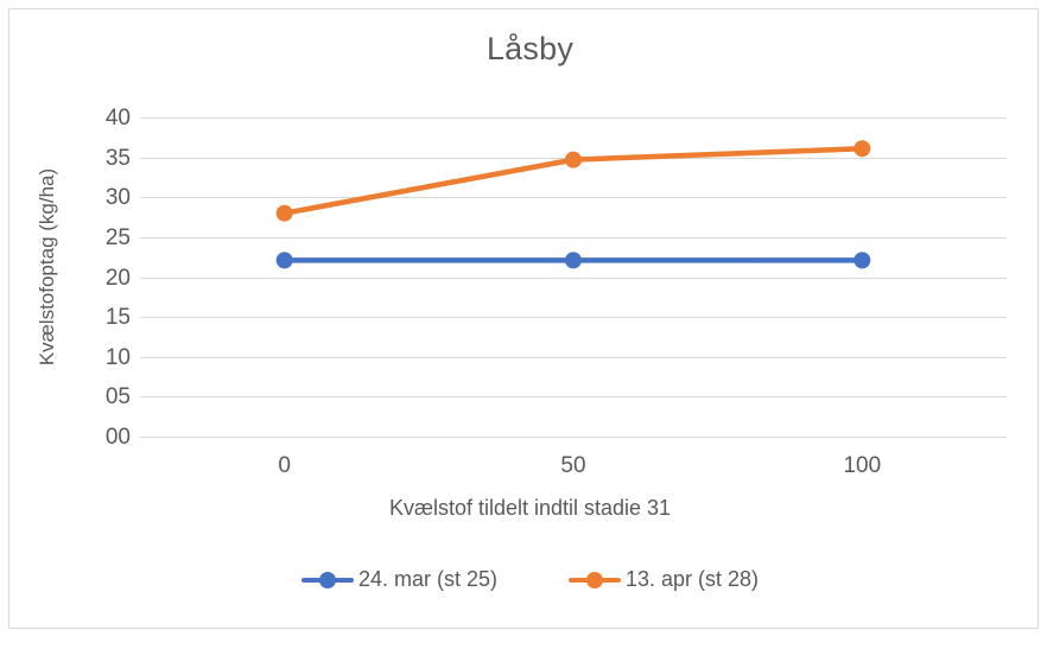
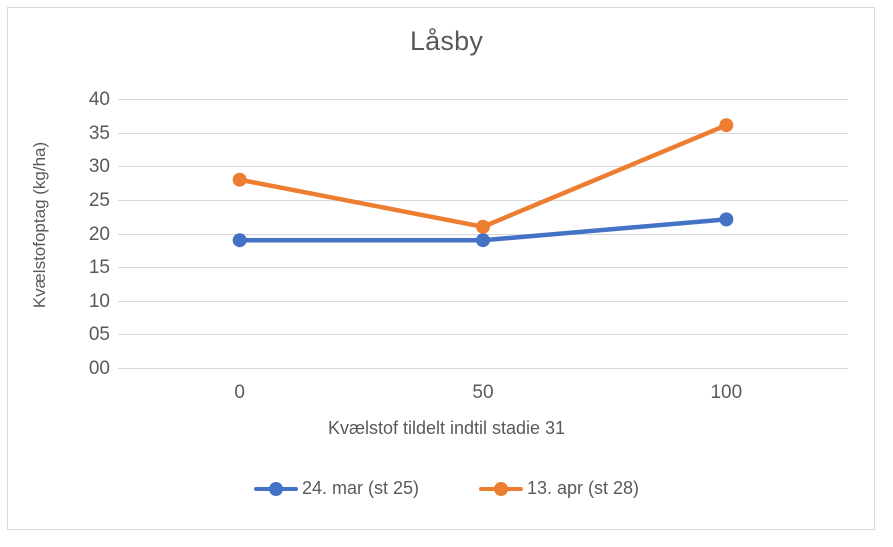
24. mar (st 25)/0: 22 -> 19
24. mar (st 25)/50: 22 -> 19
13. apr (st 28)/50: 35 -> 21
